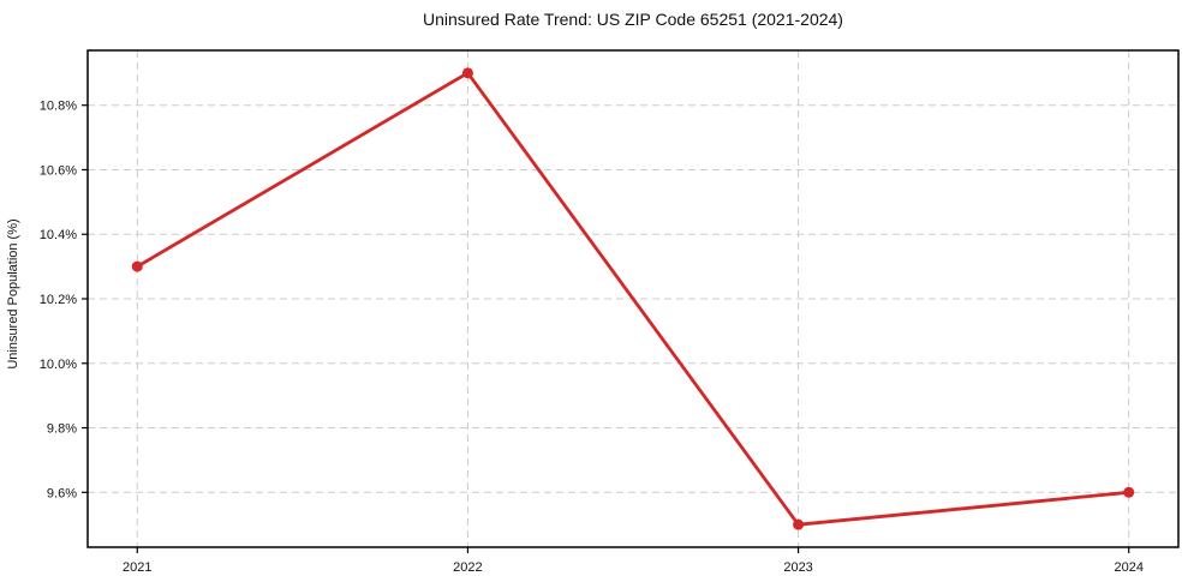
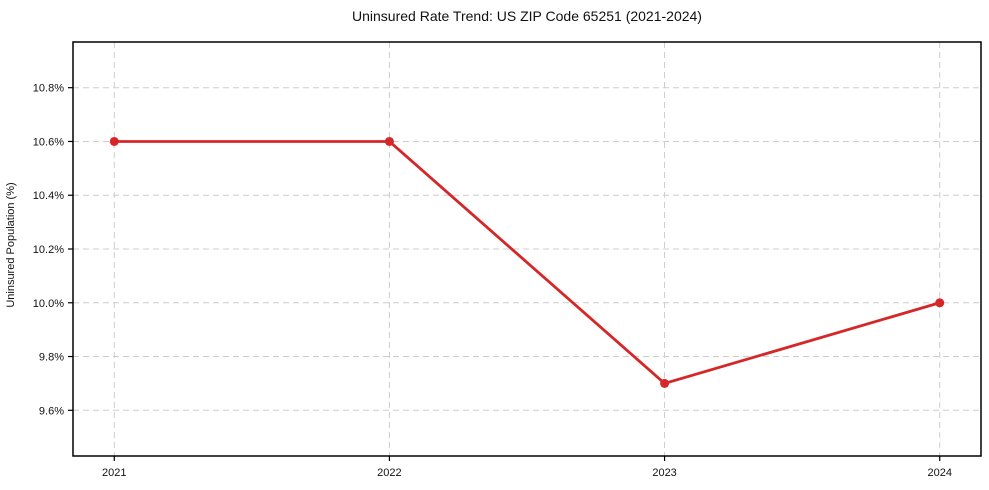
2021: 10.3% -> 10.6%
2022: 10.9% -> 10.6%
2023: 9.5% -> 9.7%
2024: 9.6% -> 10.0%
